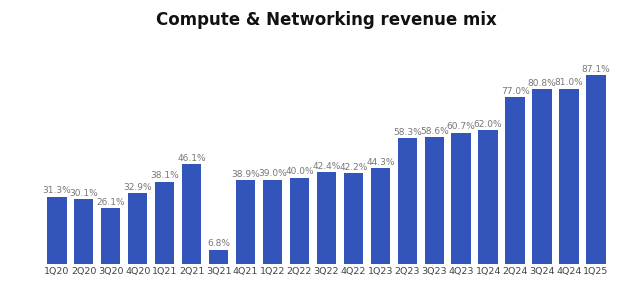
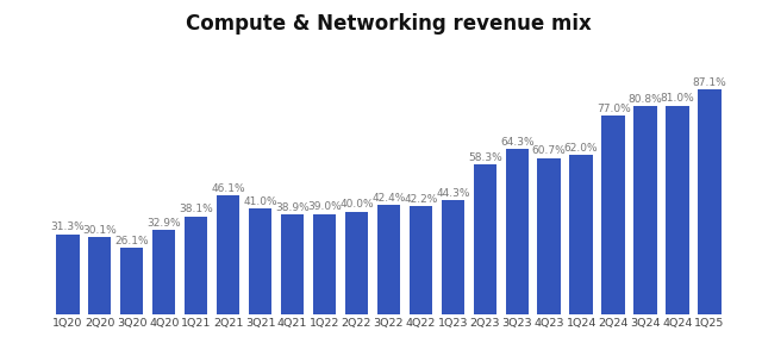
3Q21: 6.8% -> 41.0%
3Q23: 58.6% -> 64.3%
